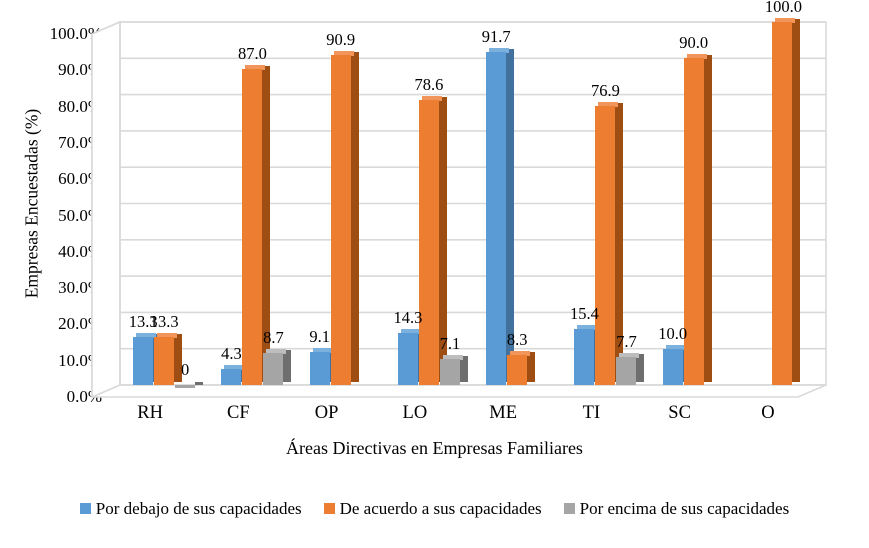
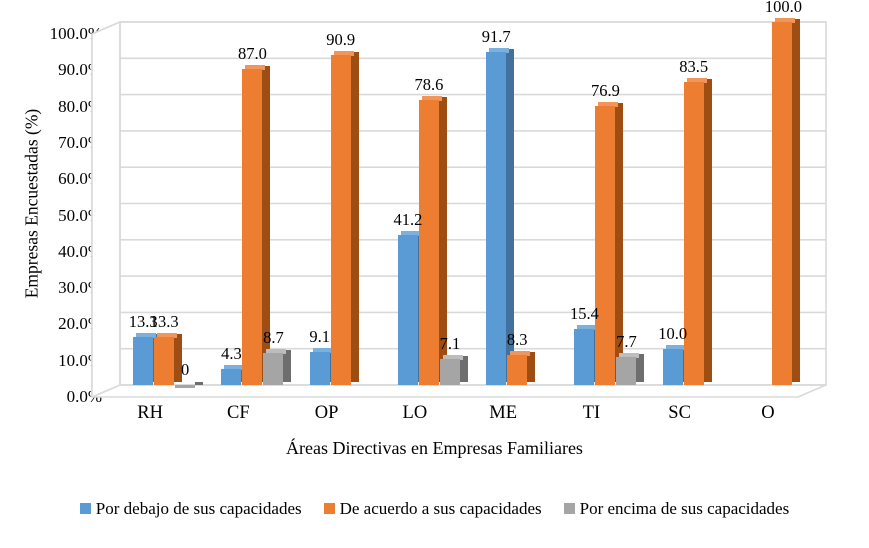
Por debajo de sus capacidades/LO: 14.3 -> 41.2
De acuerdo a sus capacidades/SC: 90.0 -> 83.5
